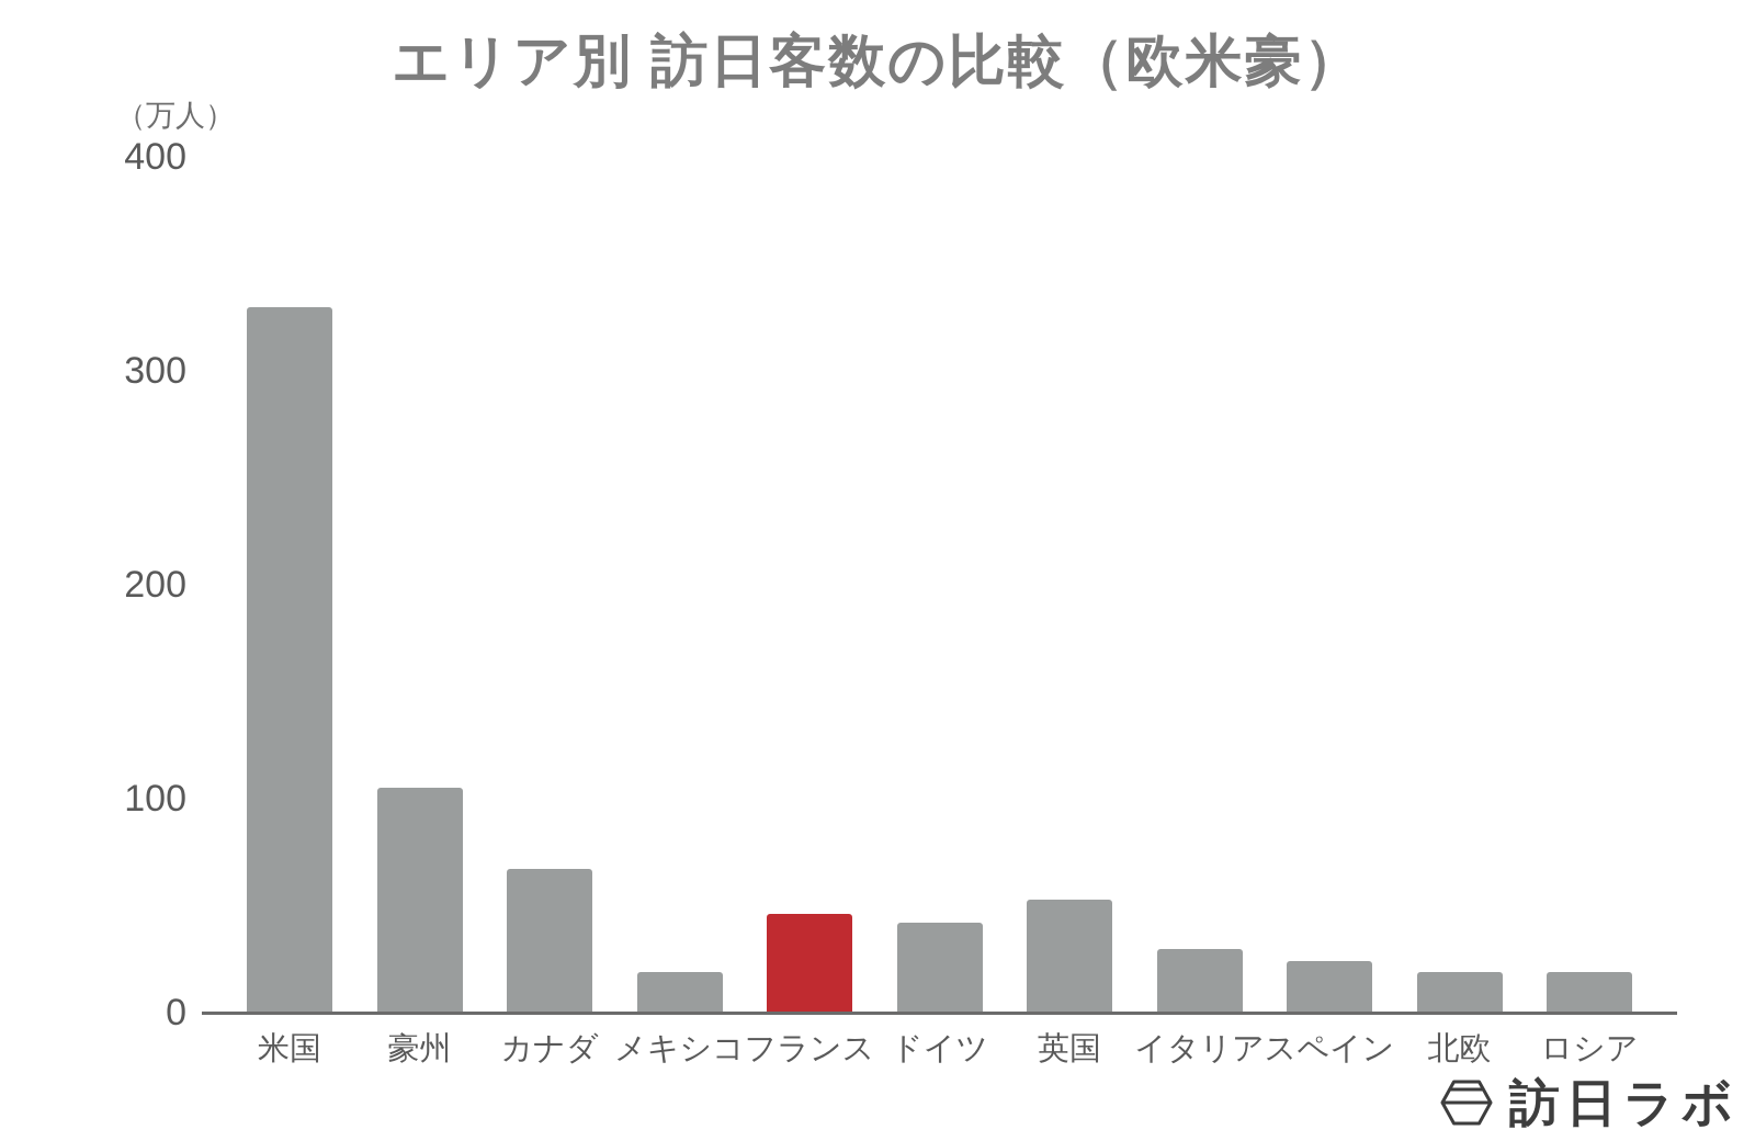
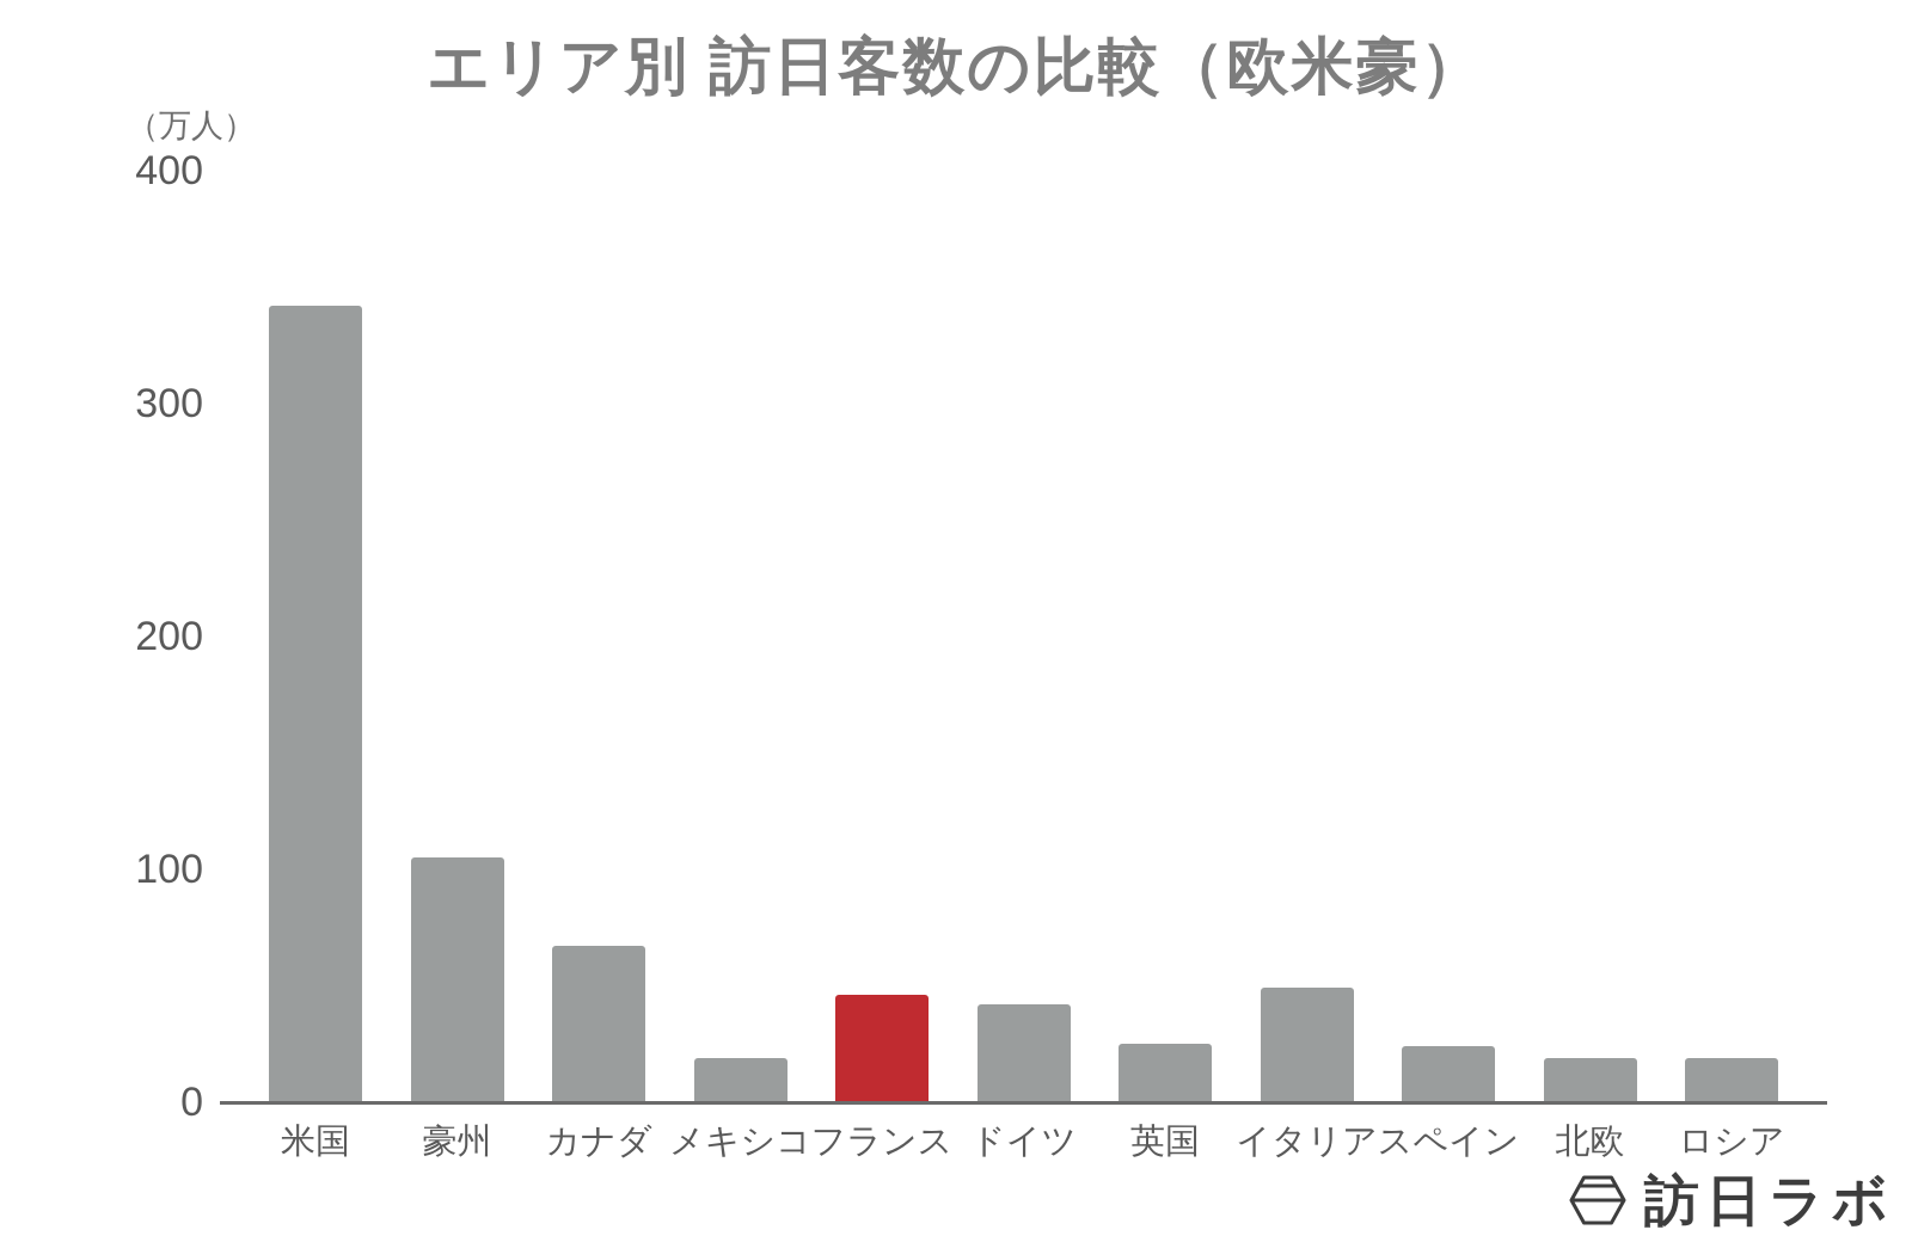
米国: 330 -> 342
英国: 53 -> 25
イタリア: 30 -> 49
